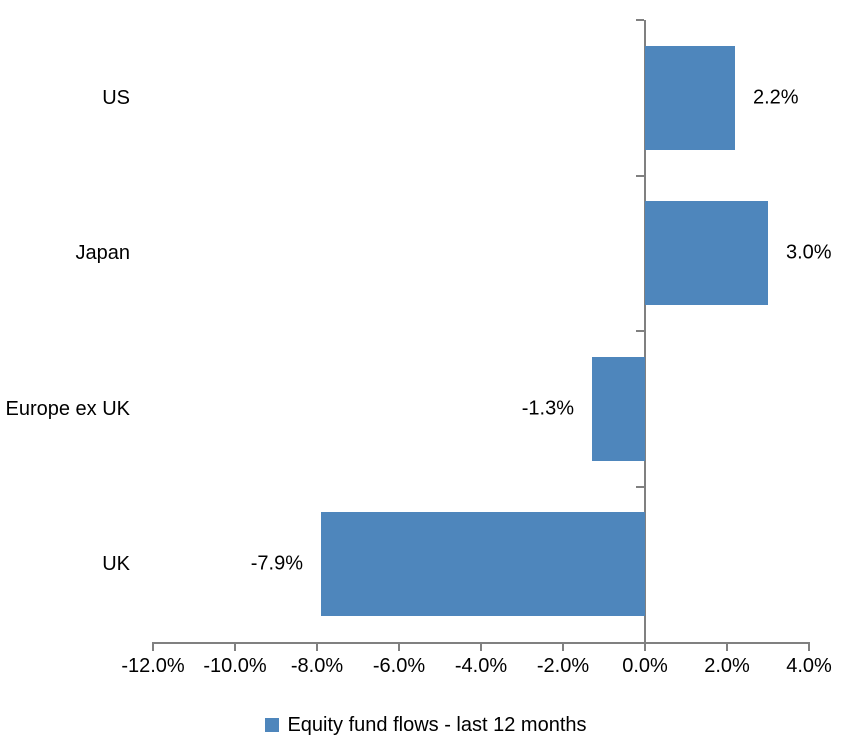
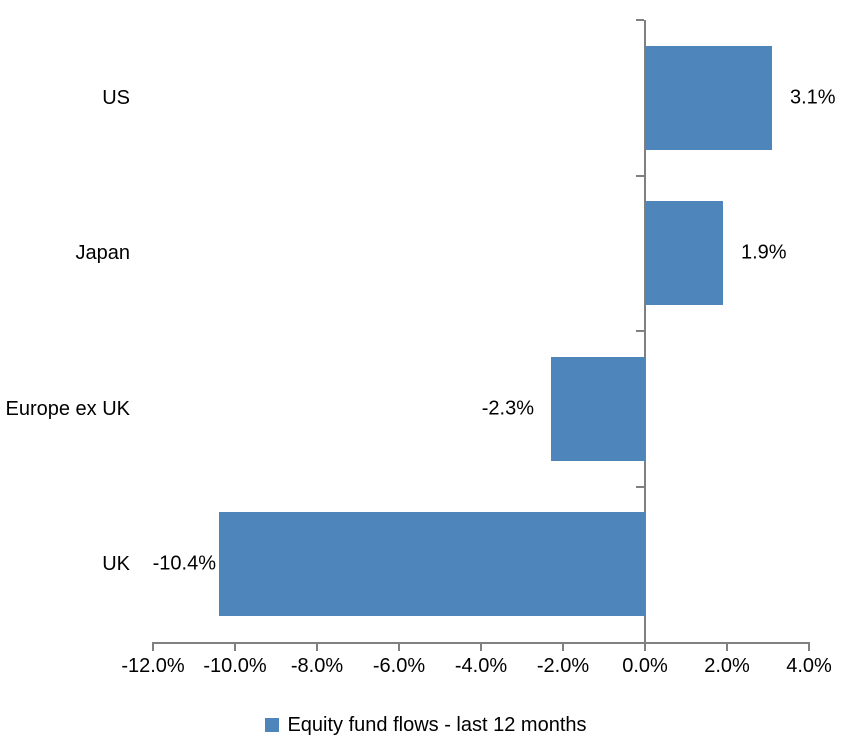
US: 2.2% -> 3.1%
Japan: 3.0% -> 1.9%
Europe ex UK: -1.3% -> -2.3%
UK: -7.9% -> -10.4%
